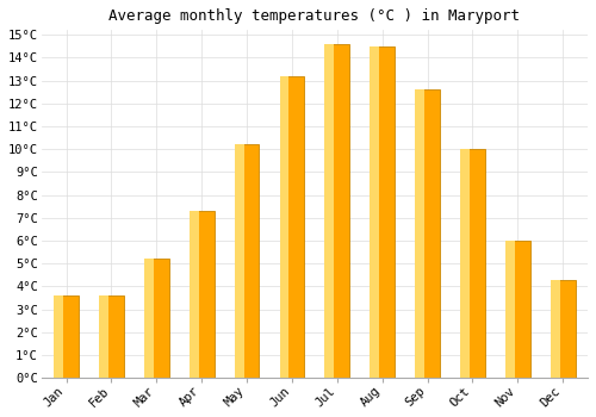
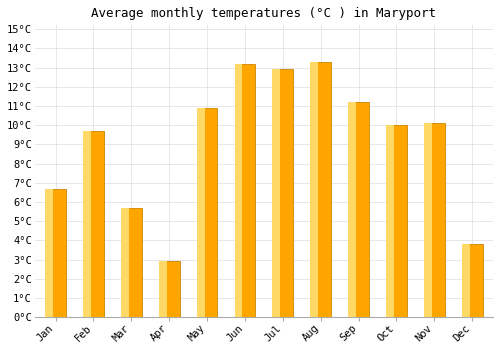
Jan: 3.6°C -> 6.7°C
Feb: 3.6°C -> 9.7°C
Mar: 5.2°C -> 5.7°C
Apr: 7.3°C -> 2.9°C
May: 10.2°C -> 10.9°C
Jul: 14.6°C -> 12.9°C
Aug: 14.5°C -> 13.3°C
Sep: 12.6°C -> 11.2°C
Nov: 6.0°C -> 10.1°C
Dec: 4.3°C -> 3.8°C
